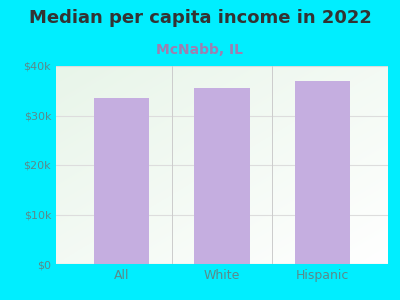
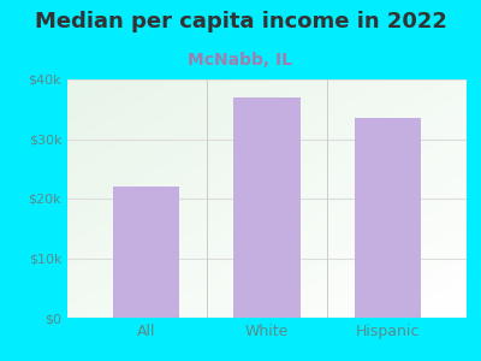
All: $33.5k -> $22.0k
White: $35.5k -> $37.0k
Hispanic: $37.0k -> $33.5k
